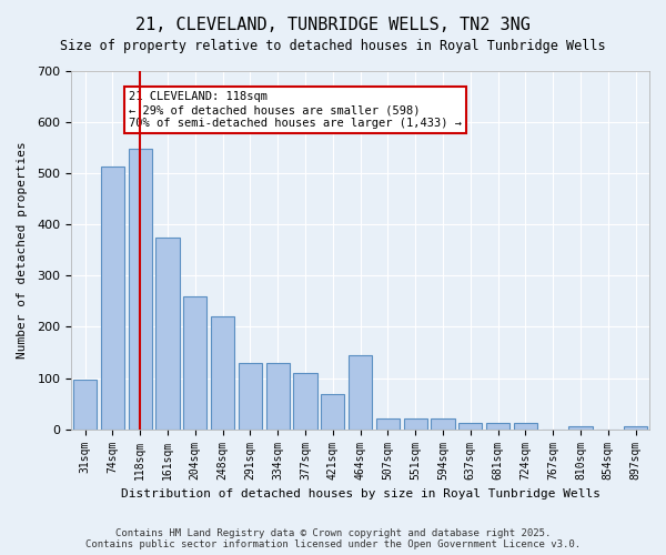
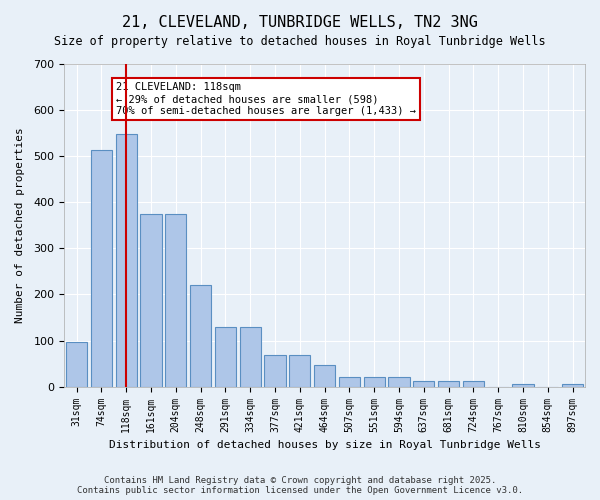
204sqm: 260 -> 375
377sqm: 110 -> 68
464sqm: 145 -> 47
